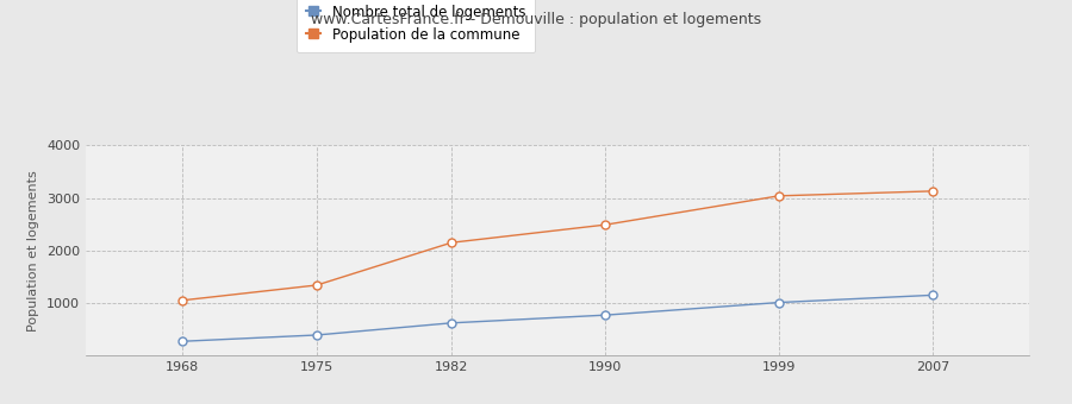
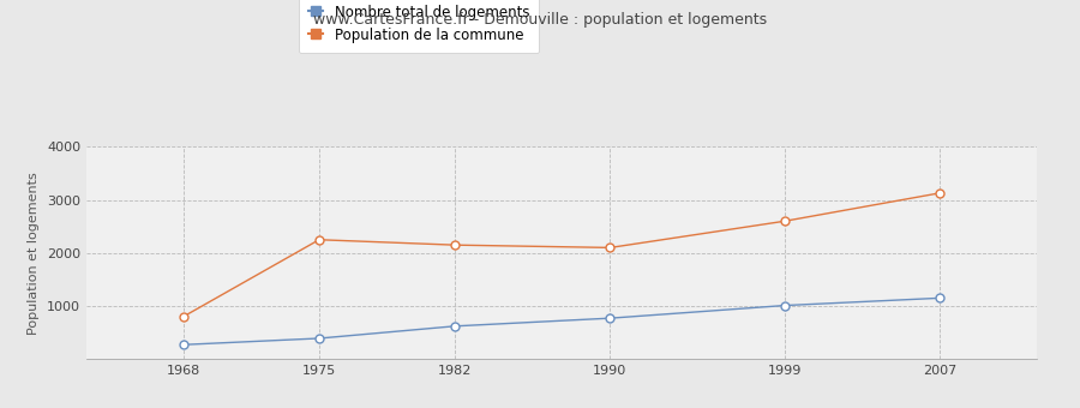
Population de la commune/1968: 1050 -> 800
Population de la commune/1975: 1340 -> 2250
Population de la commune/1990: 2490 -> 2100
Population de la commune/1999: 3040 -> 2600
